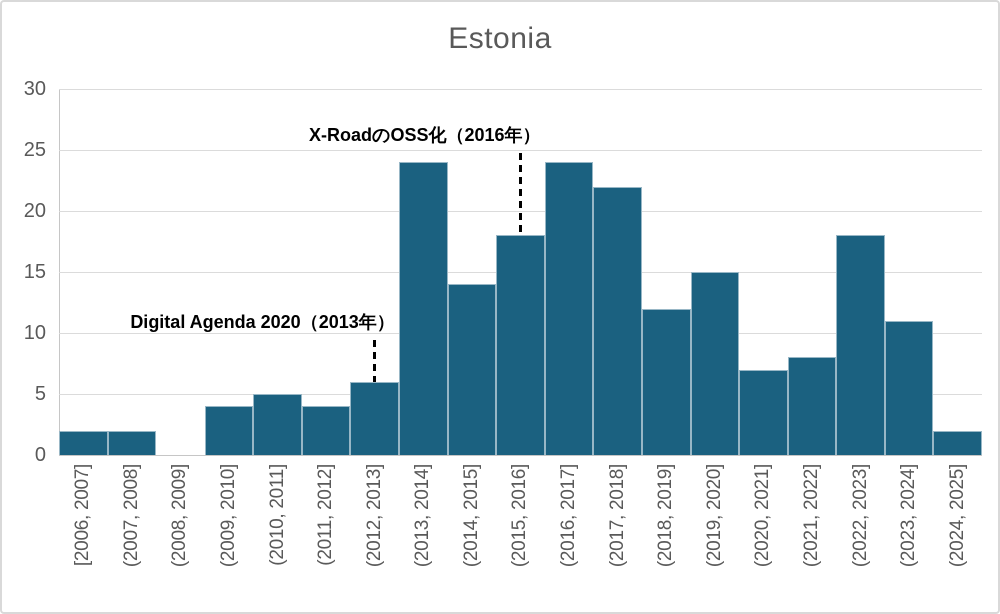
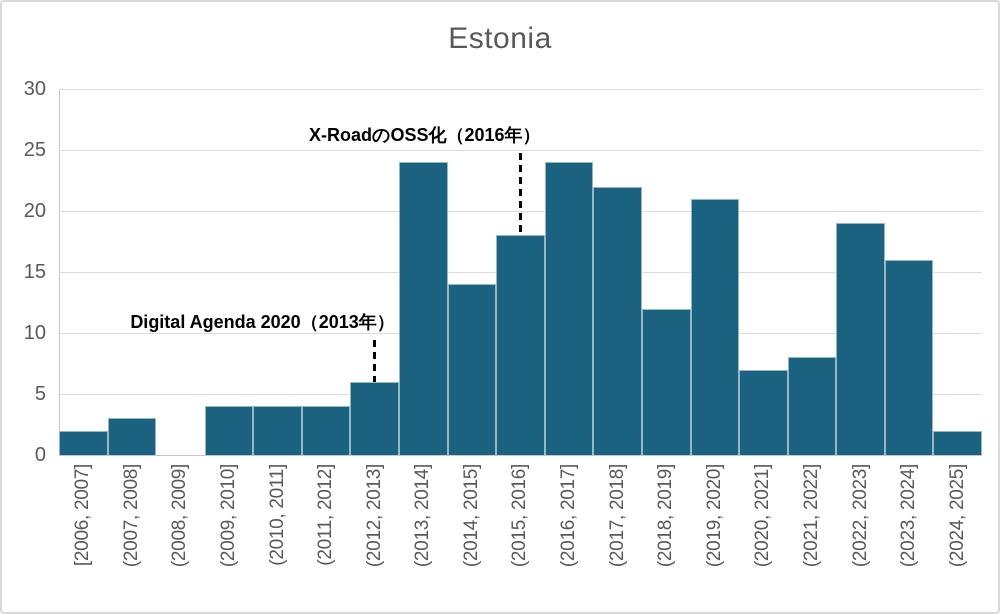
(2007, 2008]: 2 -> 3
(2010, 2011]: 5 -> 4
(2019, 2020]: 15 -> 21
(2022, 2023]: 18 -> 19
(2023, 2024]: 11 -> 16
